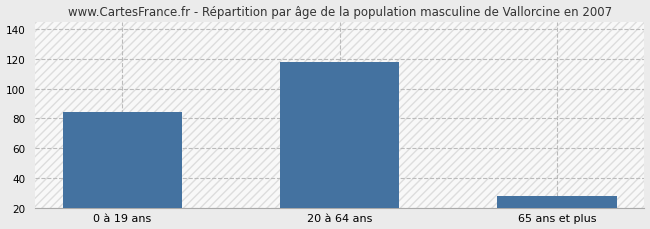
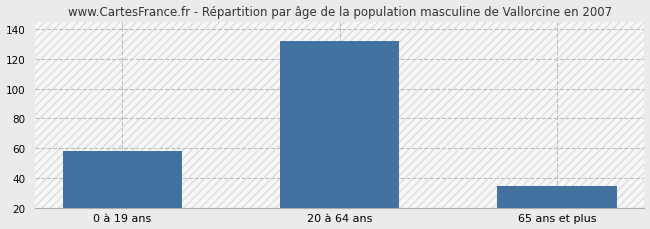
0 à 19 ans: 84 -> 58
20 à 64 ans: 118 -> 132
65 ans et plus: 28 -> 35
